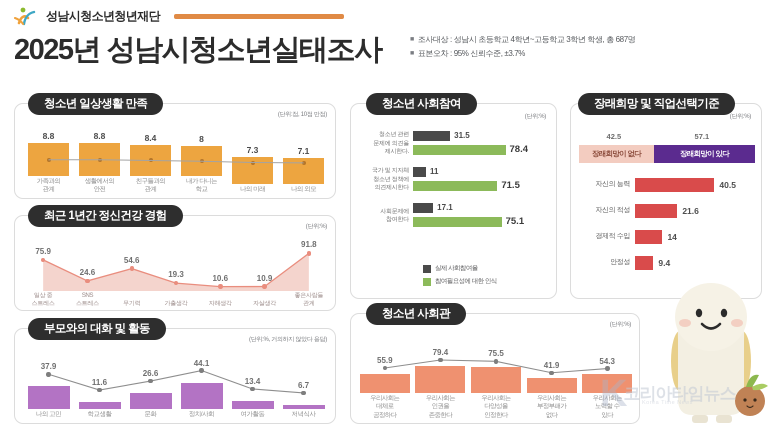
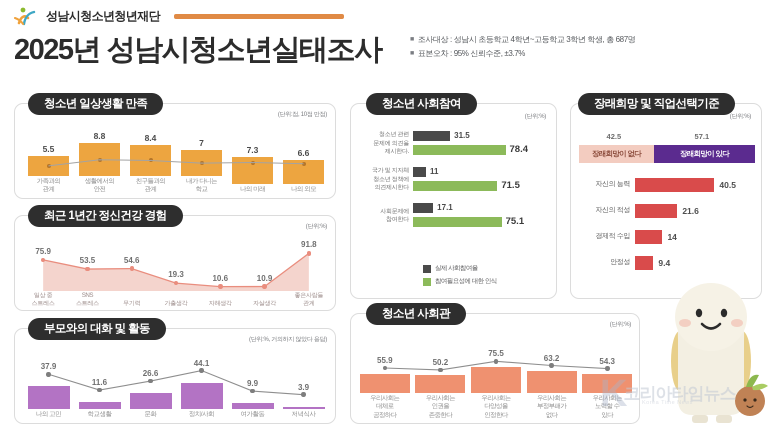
청소년 일상생활 만족/가족과의 관계: 8.8 -> 5.5
청소년 일상생활 만족/내가 다니는 학교: 8 -> 7
청소년 일상생활 만족/나의 외모: 7.1 -> 6.6
최근 1년간 정신건강 경험/SNS 스트레스: 24.6 -> 53.5
부모와의 대화 및 활동/여가활동: 13.4 -> 9.9
부모와의 대화 및 활동/저녁식사: 6.7 -> 3.9
청소년 사회관/우리사회는 인권을 존중한다: 79.4 -> 50.2
청소년 사회관/우리사회는 부정부패가 없다: 41.9 -> 63.2
